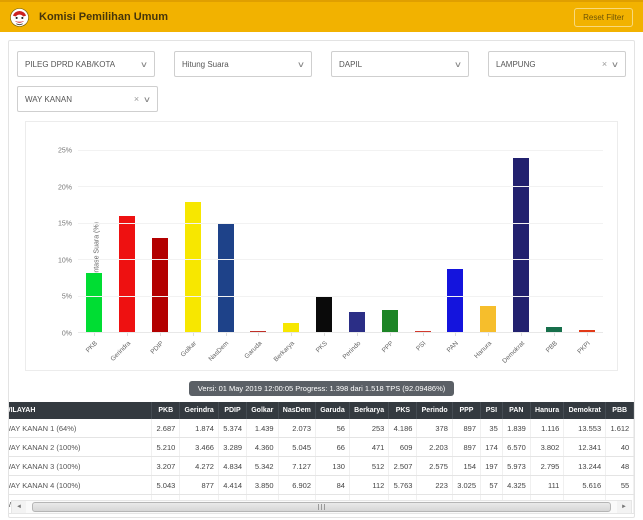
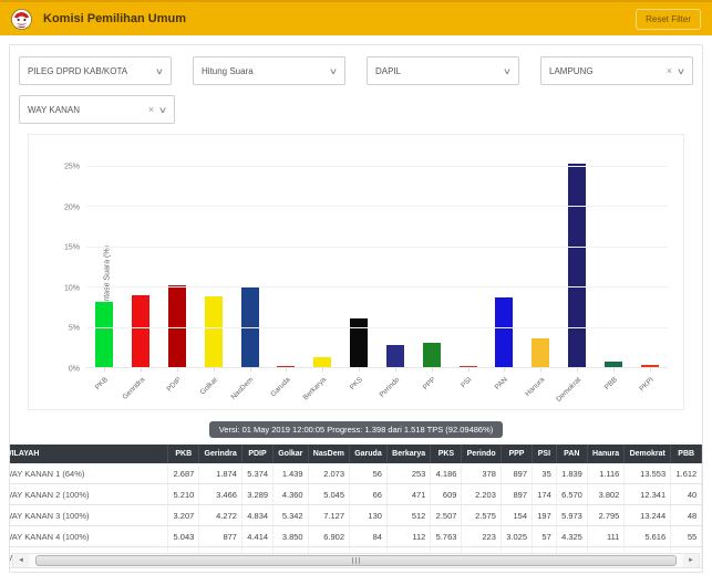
Gerindra: 16% -> 9%
PDIP: 13% -> 10%
Golkar: 18% -> 9%
NasDem: 15% -> 10%
PKS: 5% -> 6%
Demokrat: 24% -> 25%
